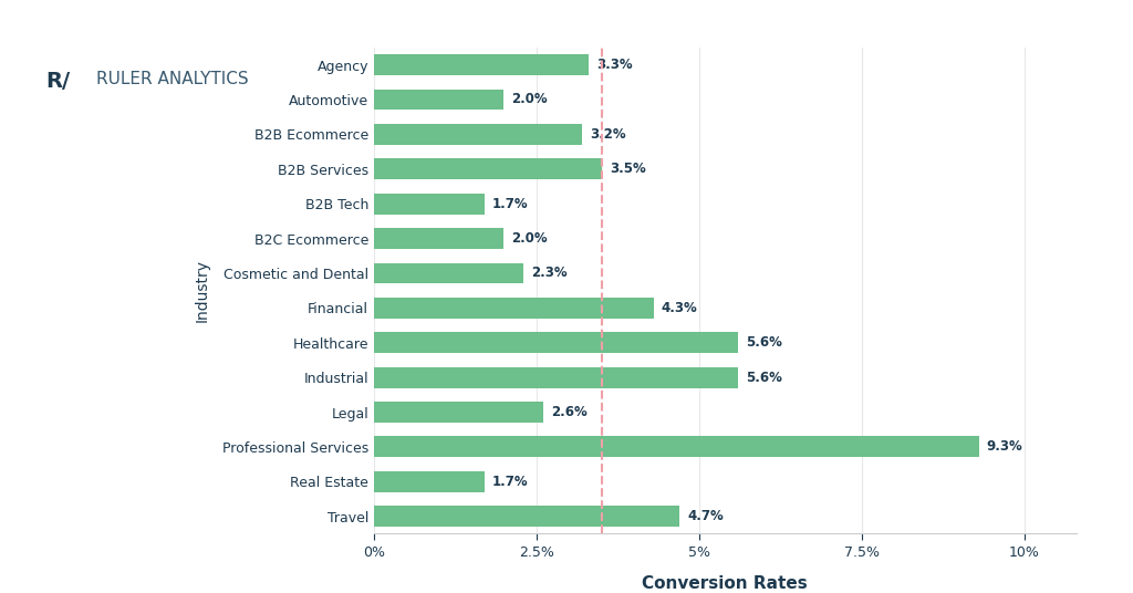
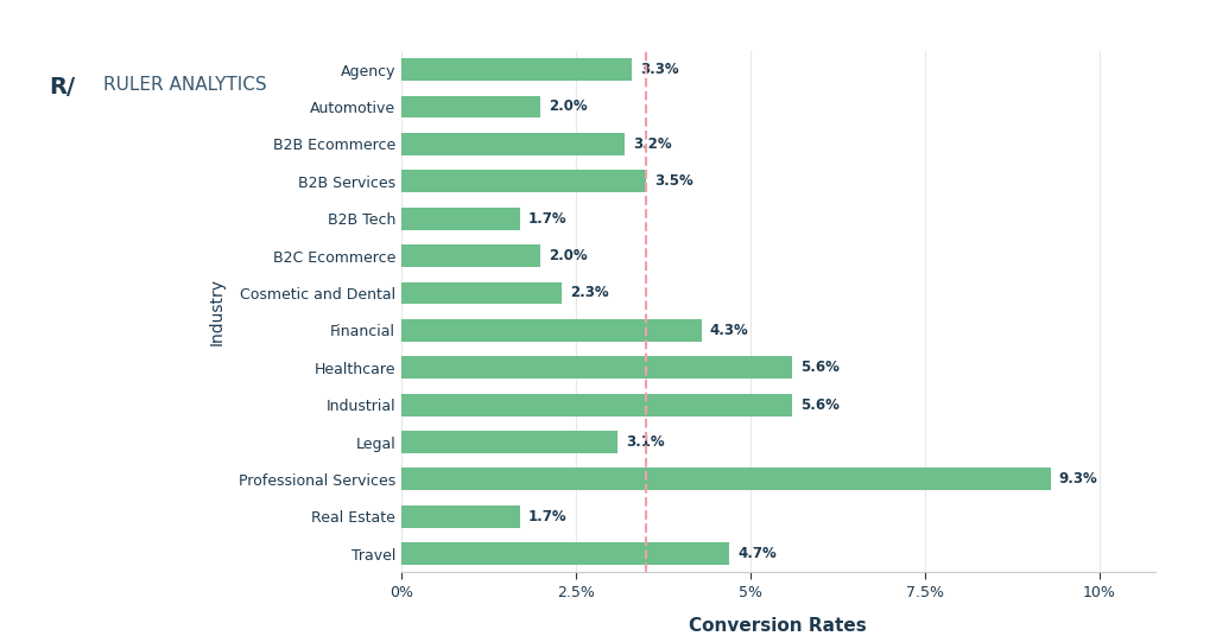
Legal: 2.6% -> 3.1%
